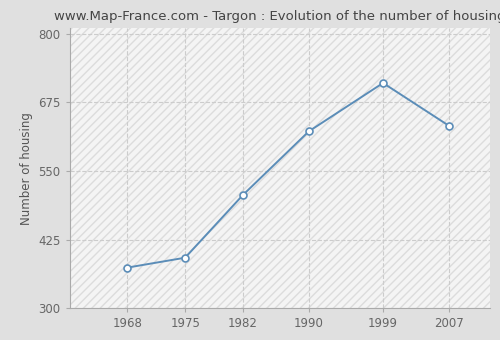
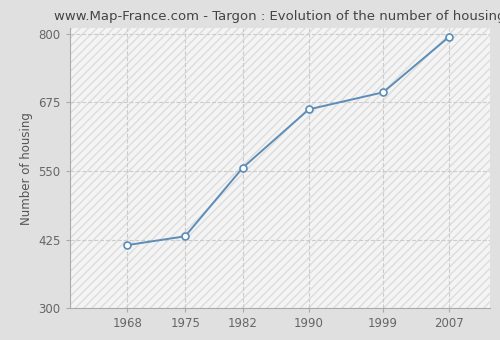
1968: 374 -> 415
1975: 392 -> 431
1982: 506 -> 556
1990: 622 -> 662
1999: 710 -> 693
2007: 632 -> 794
